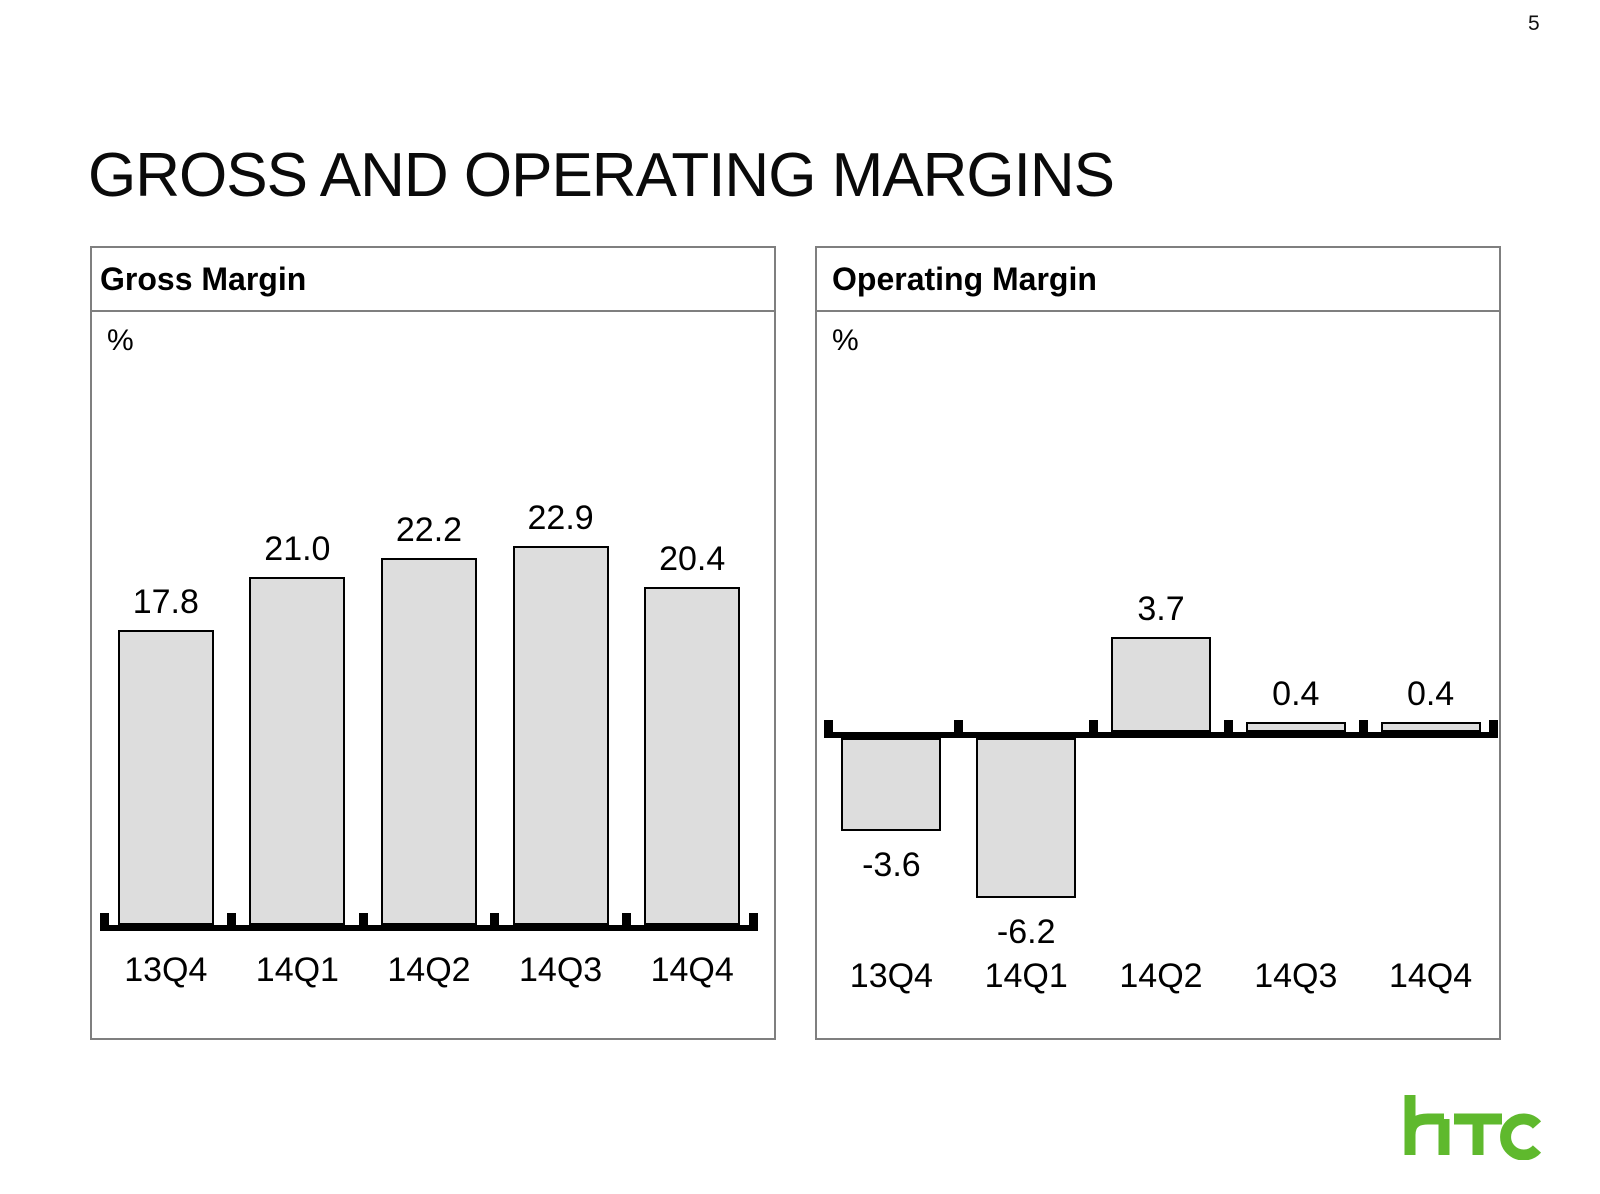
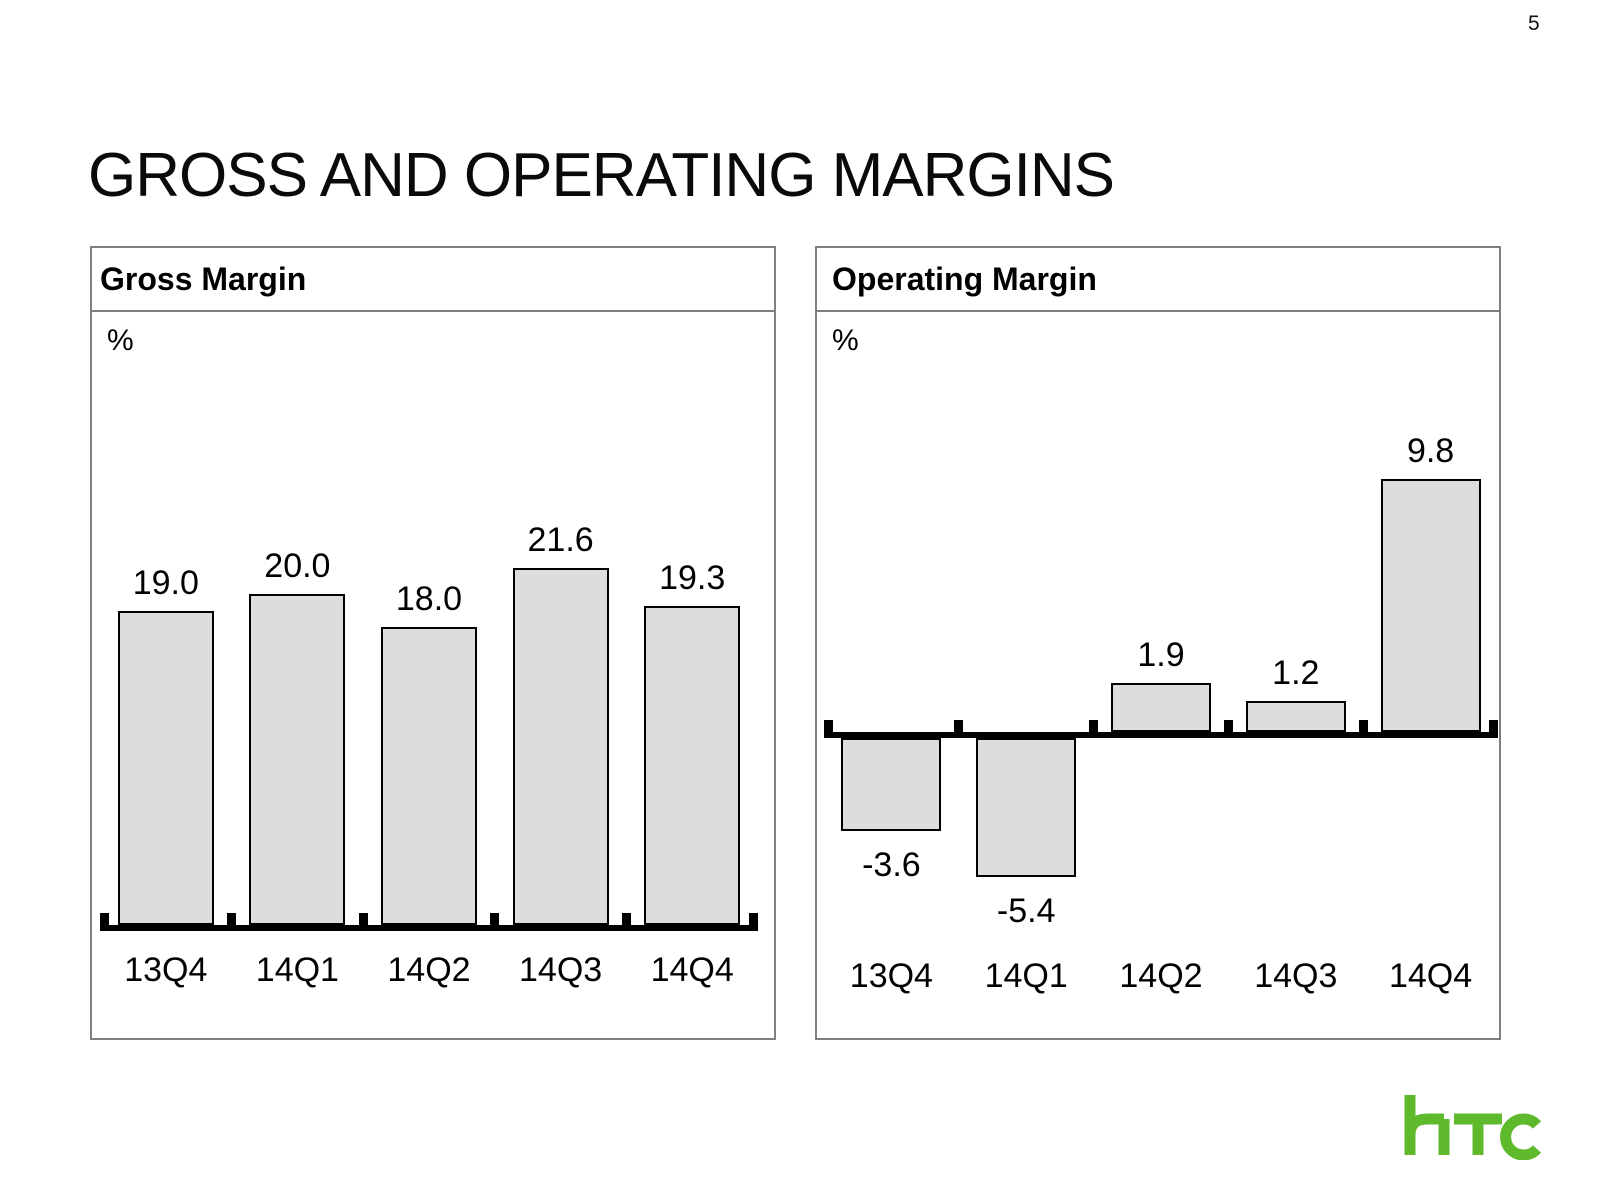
Gross Margin/13Q4: 17.8 -> 19.0
Gross Margin/14Q1: 21.0 -> 20.0
Gross Margin/14Q2: 22.2 -> 18.0
Gross Margin/14Q3: 22.9 -> 21.6
Gross Margin/14Q4: 20.4 -> 19.3
Operating Margin/14Q1: -6.2 -> -5.4
Operating Margin/14Q2: 3.7 -> 1.9
Operating Margin/14Q3: 0.4 -> 1.2
Operating Margin/14Q4: 0.4 -> 9.8
